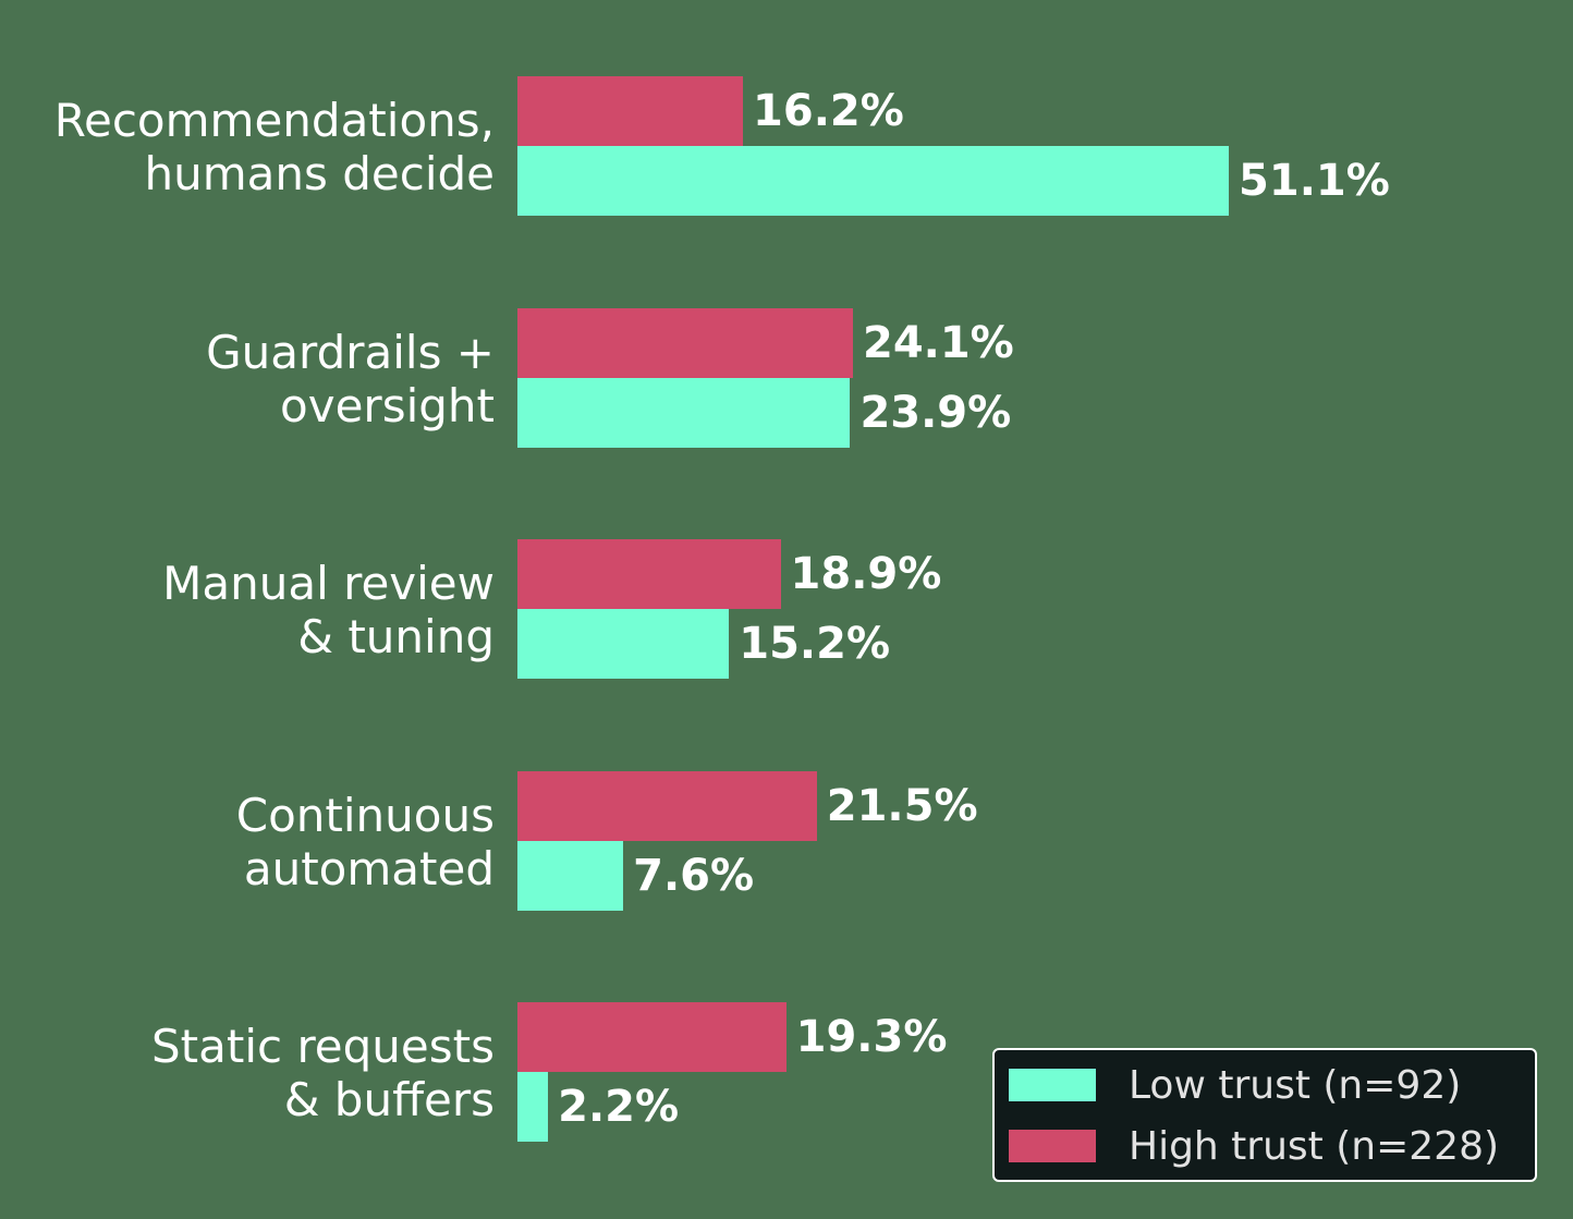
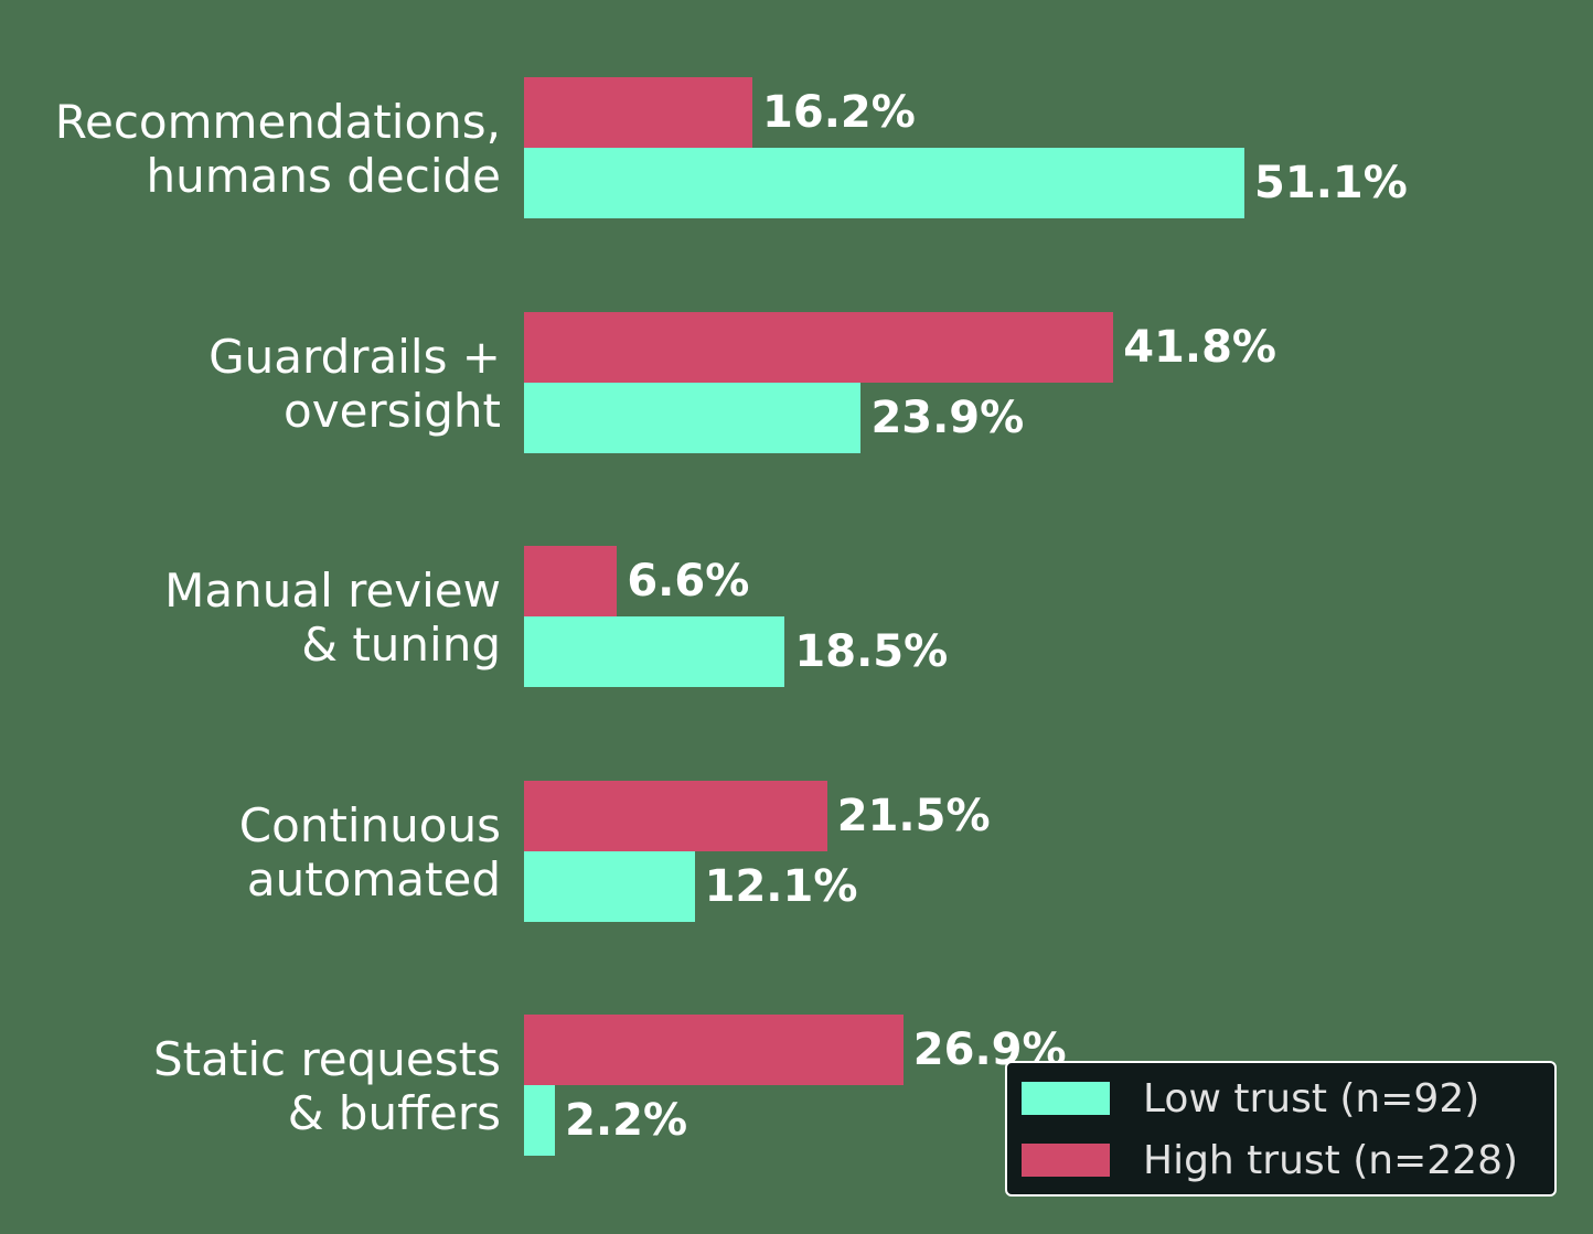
High trust (n=228)/Guardrails + oversight: 24.1% -> 41.8%
Low trust (n=92)/Manual review & tuning: 15.2% -> 18.5%
High trust (n=228)/Manual review & tuning: 18.9% -> 6.6%
Low trust (n=92)/Continuous automated: 7.6% -> 12.1%
High trust (n=228)/Static requests & buffers: 19.3% -> 26.9%
